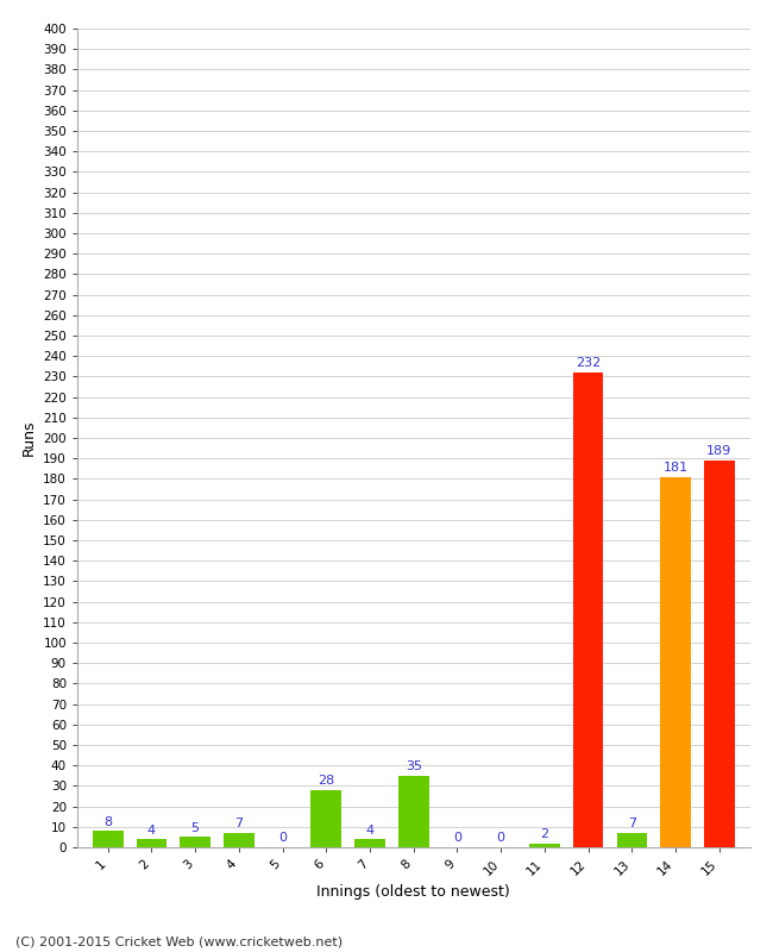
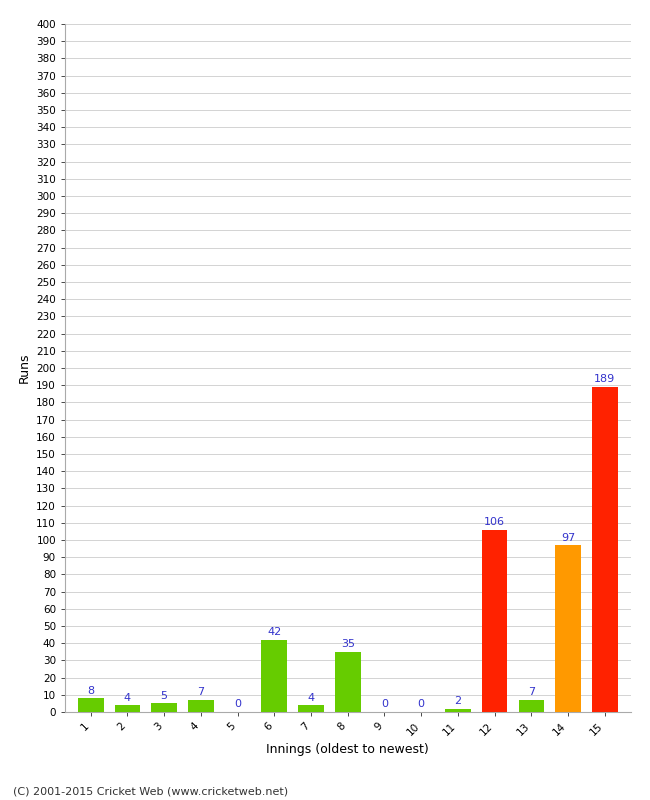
6: 28 -> 42
12: 232 -> 106
14: 181 -> 97
